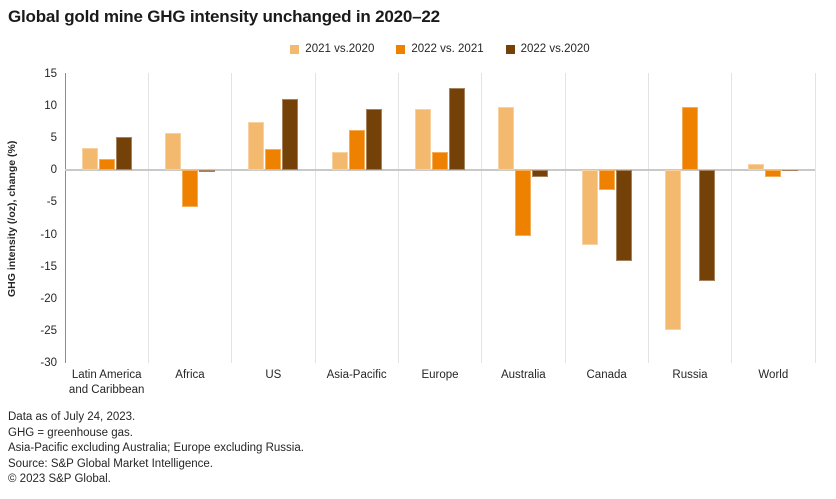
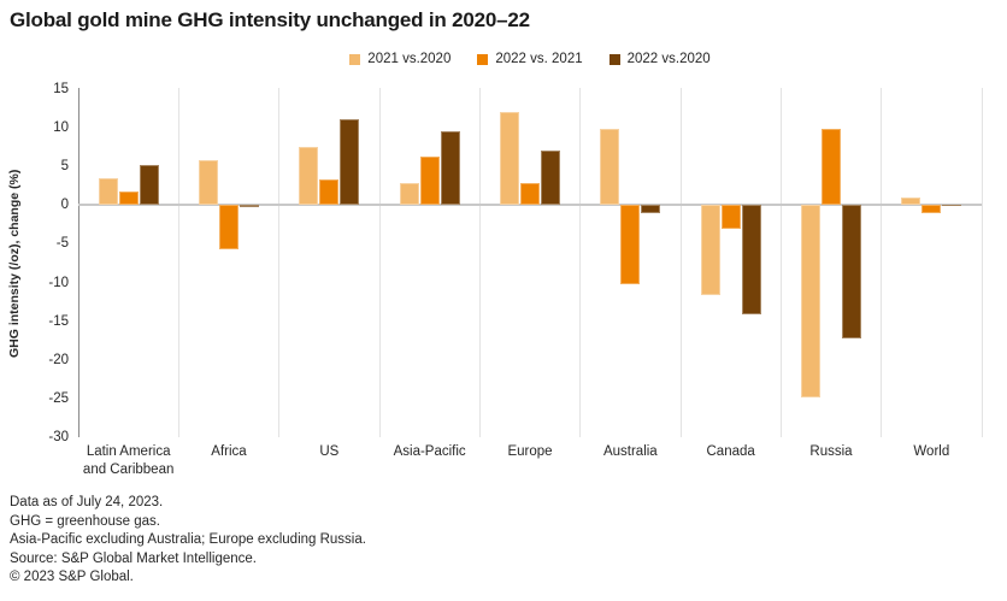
2021 vs.2020/Europe: 10 -> 12
2022 vs.2020/Europe: 13 -> 7
